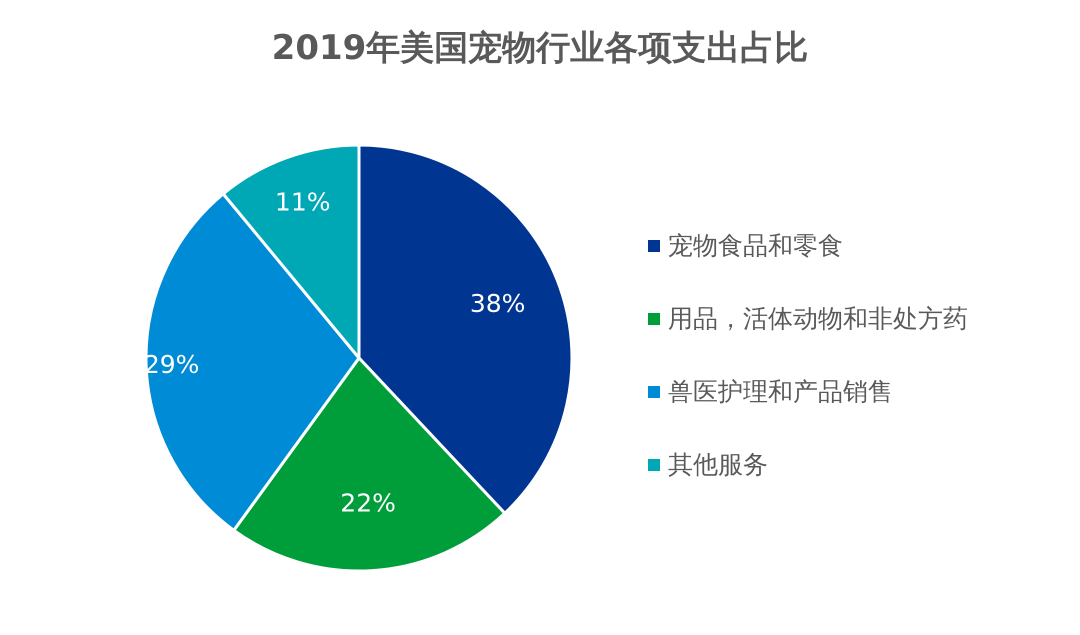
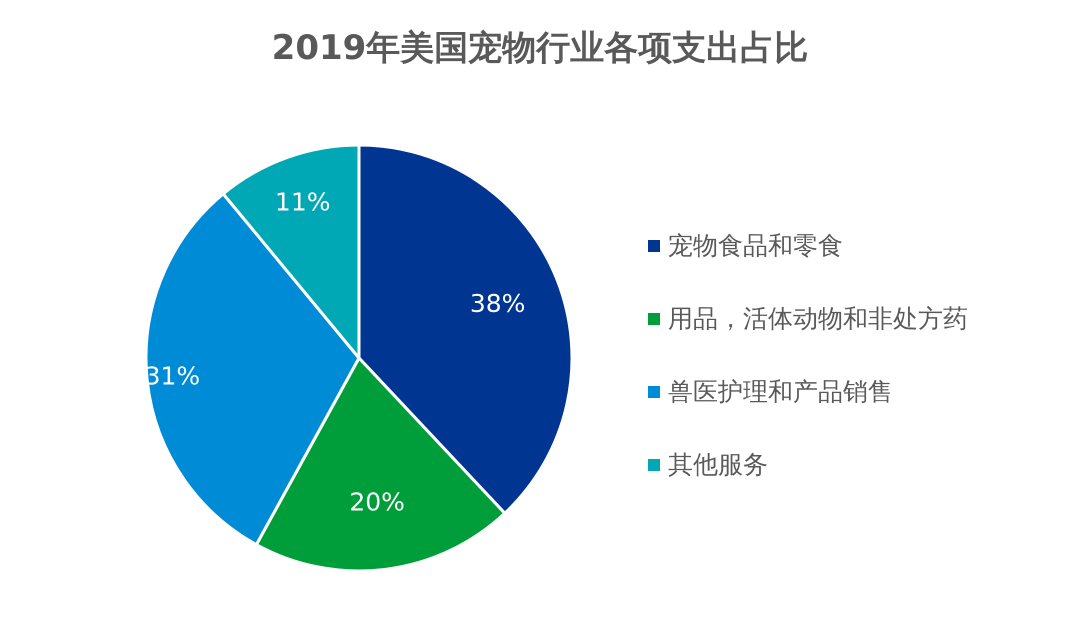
用品，活体动物和非处方药: 22% -> 20%
兽医护理和产品销售: 29% -> 31%
